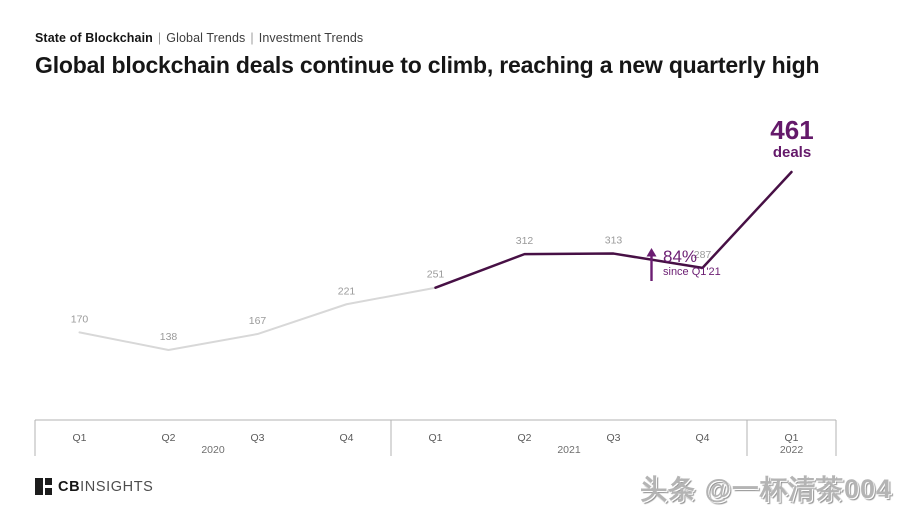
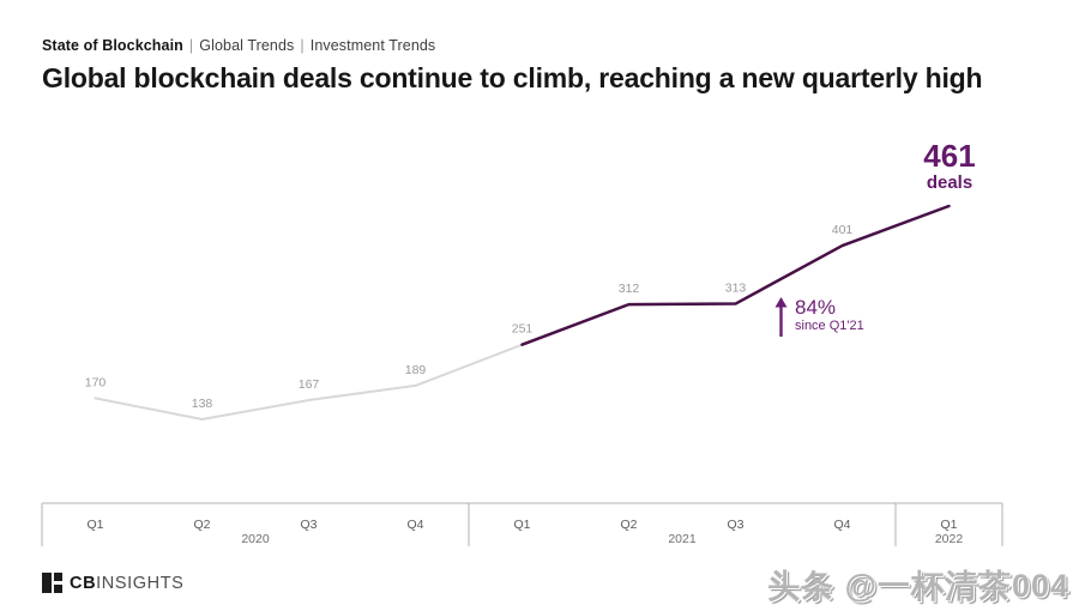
Q4 2020: 221 -> 189
Q4 2021: 287 -> 401
